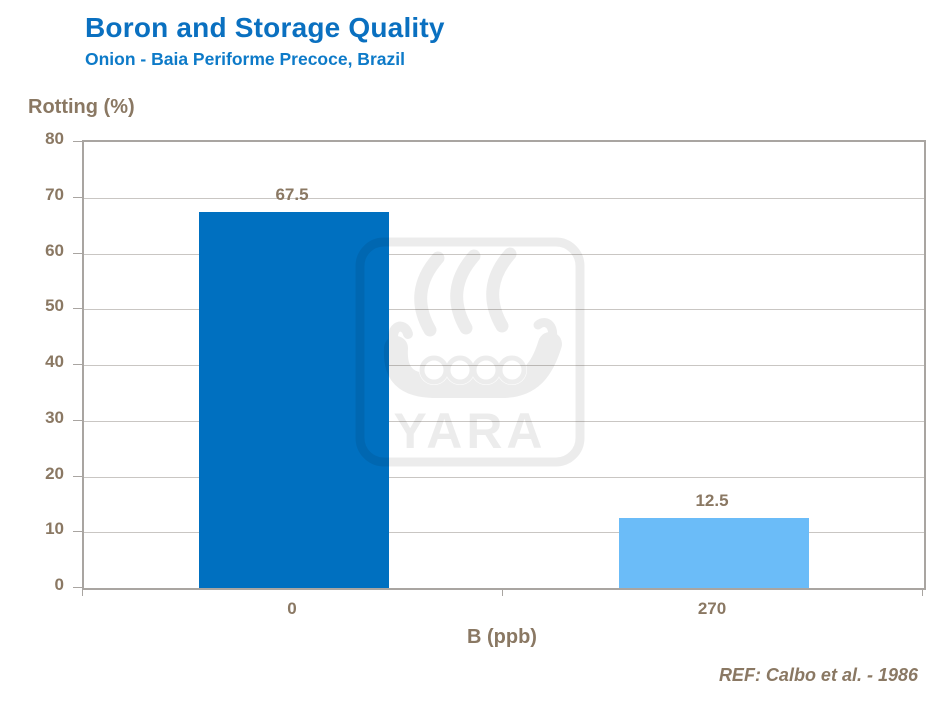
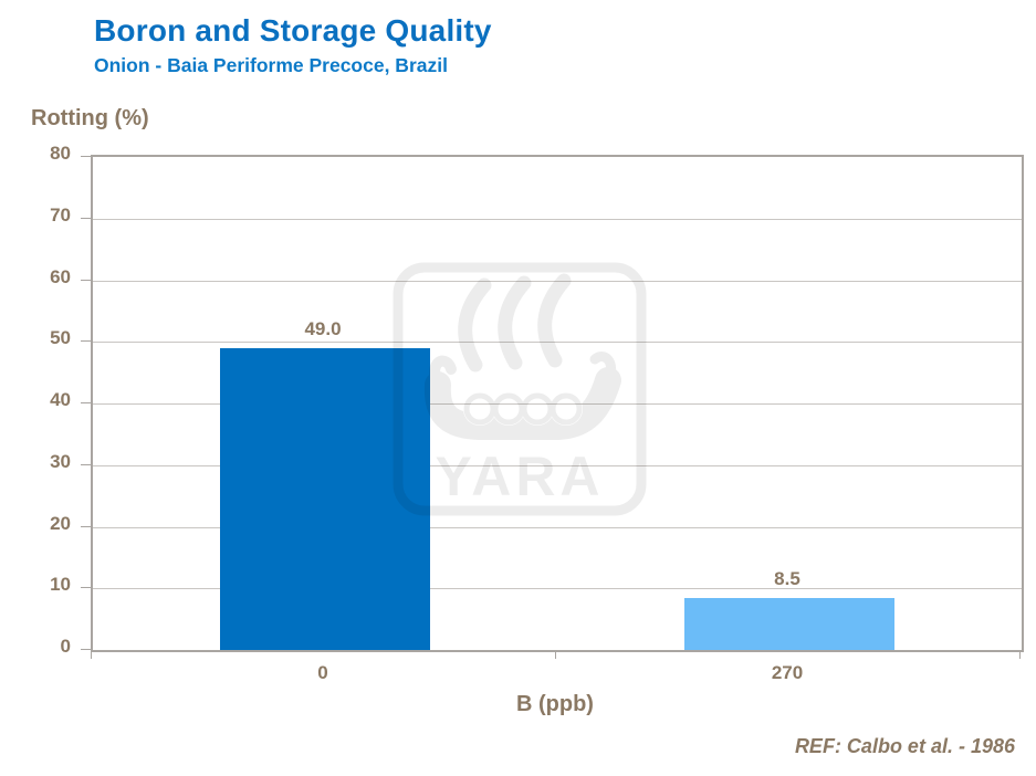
0: 67.5 -> 49.0
270: 12.5 -> 8.5
